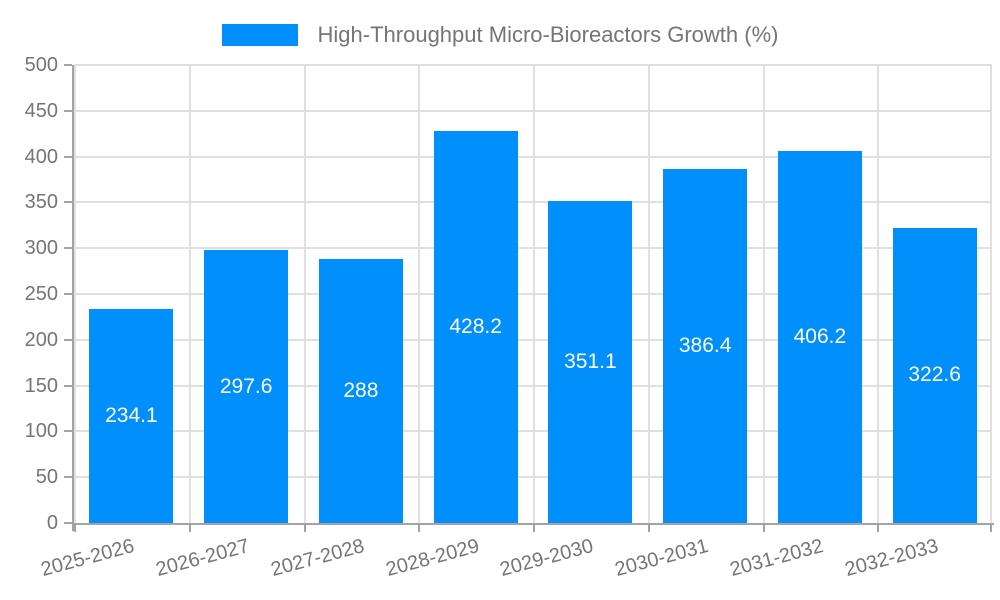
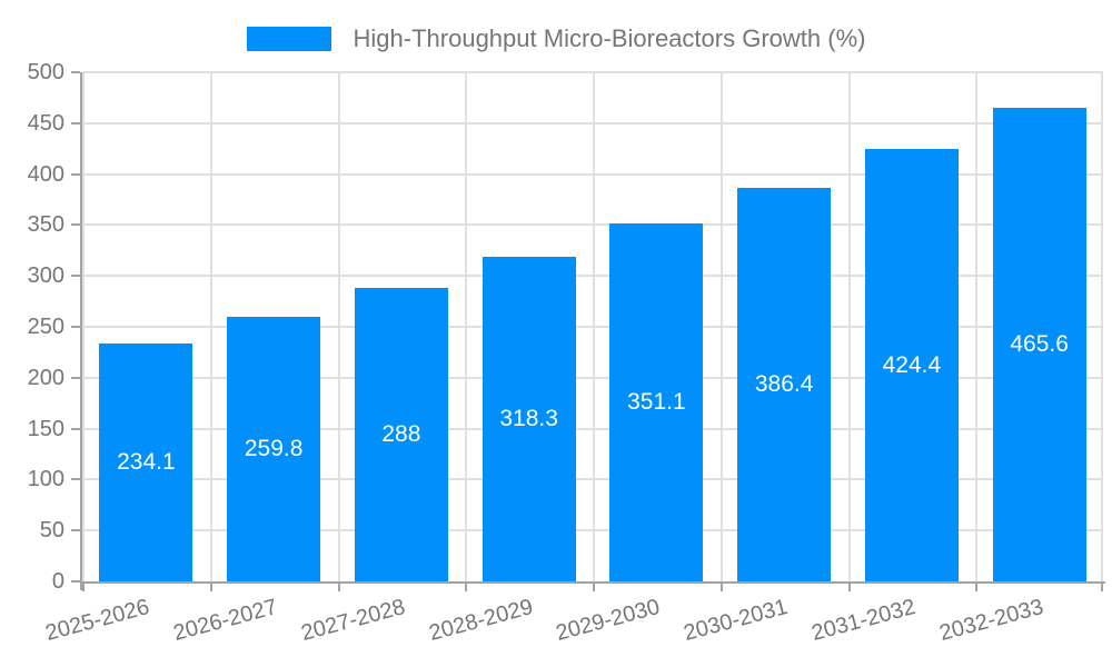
2026-2027: 297.6 -> 259.8
2028-2029: 428.2 -> 318.3
2031-2032: 406.2 -> 424.4
2032-2033: 322.6 -> 465.6
